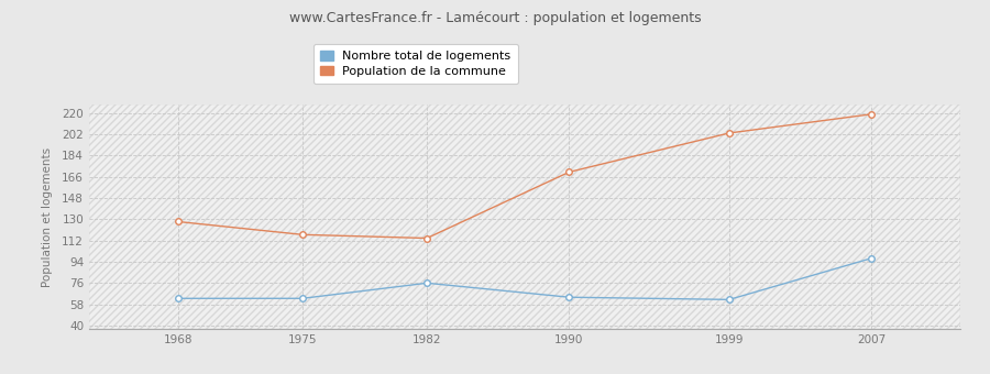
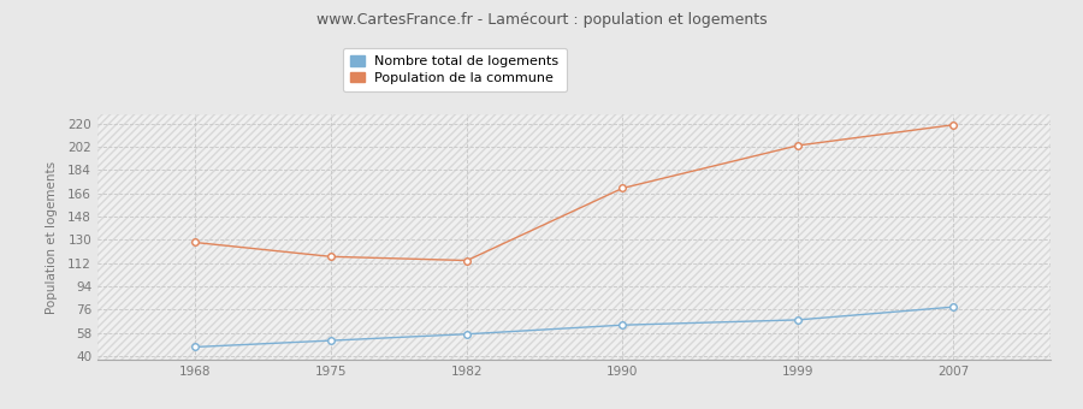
Nombre total de logements/1968: 63 -> 47
Nombre total de logements/1975: 63 -> 52
Nombre total de logements/1982: 76 -> 57
Nombre total de logements/1999: 62 -> 68
Nombre total de logements/2007: 97 -> 78
